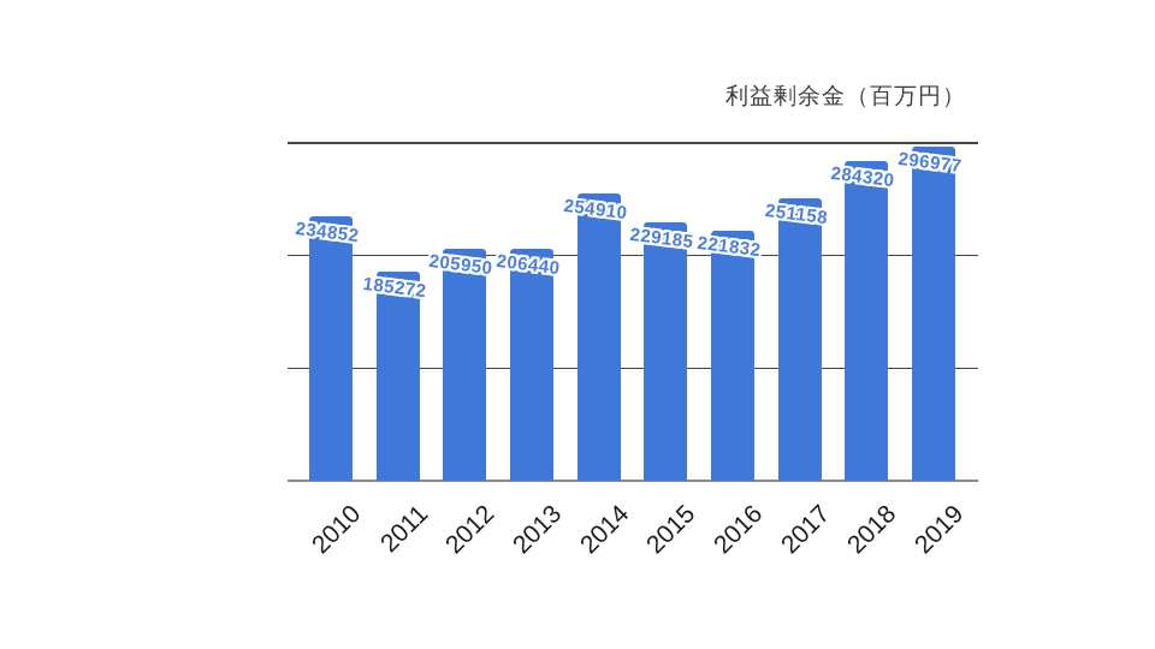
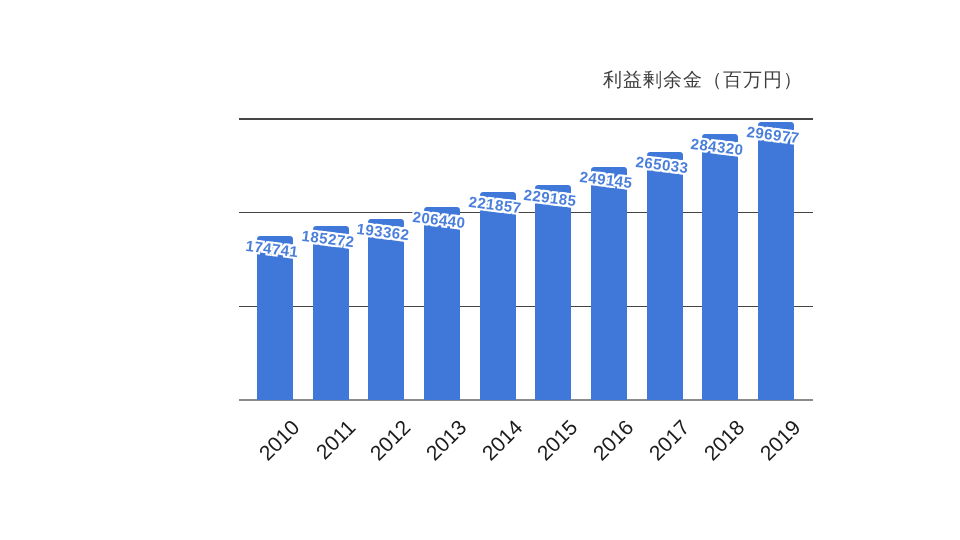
2010: 234852 -> 174741
2012: 205950 -> 193362
2014: 254910 -> 221857
2016: 221832 -> 249145
2017: 251158 -> 265033
